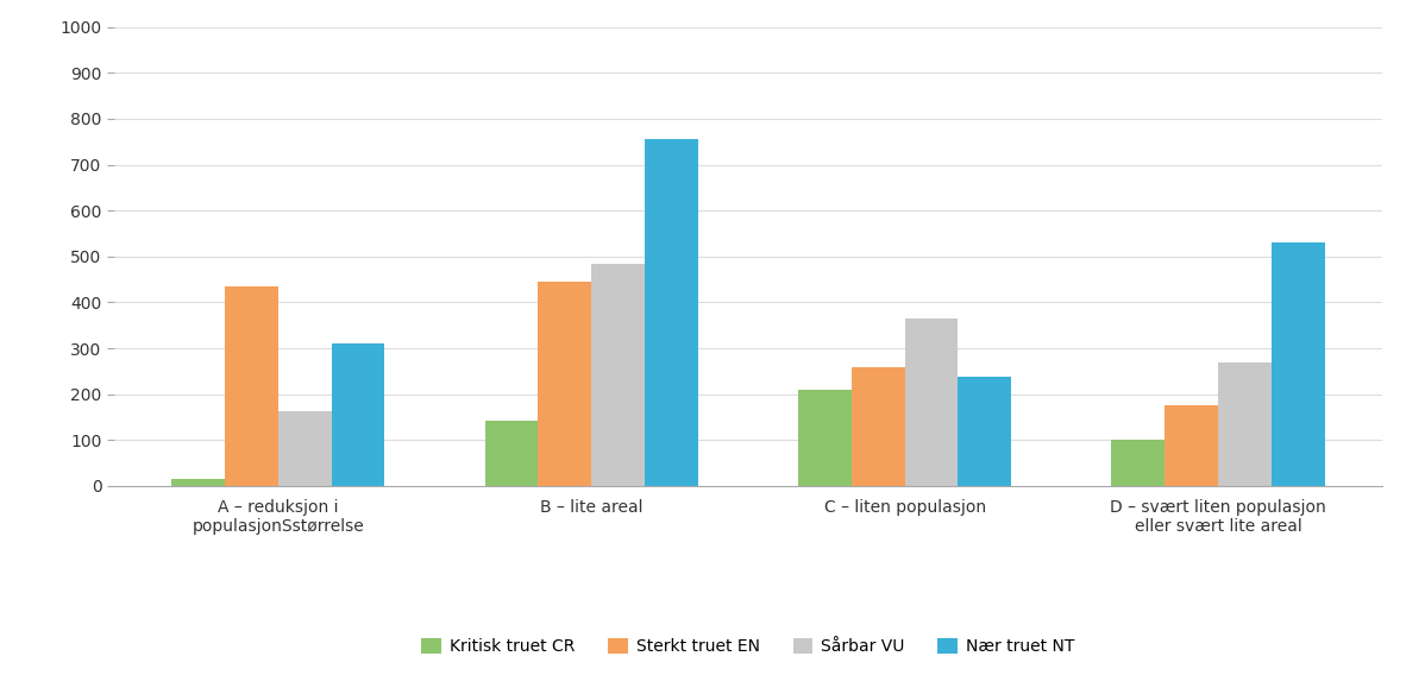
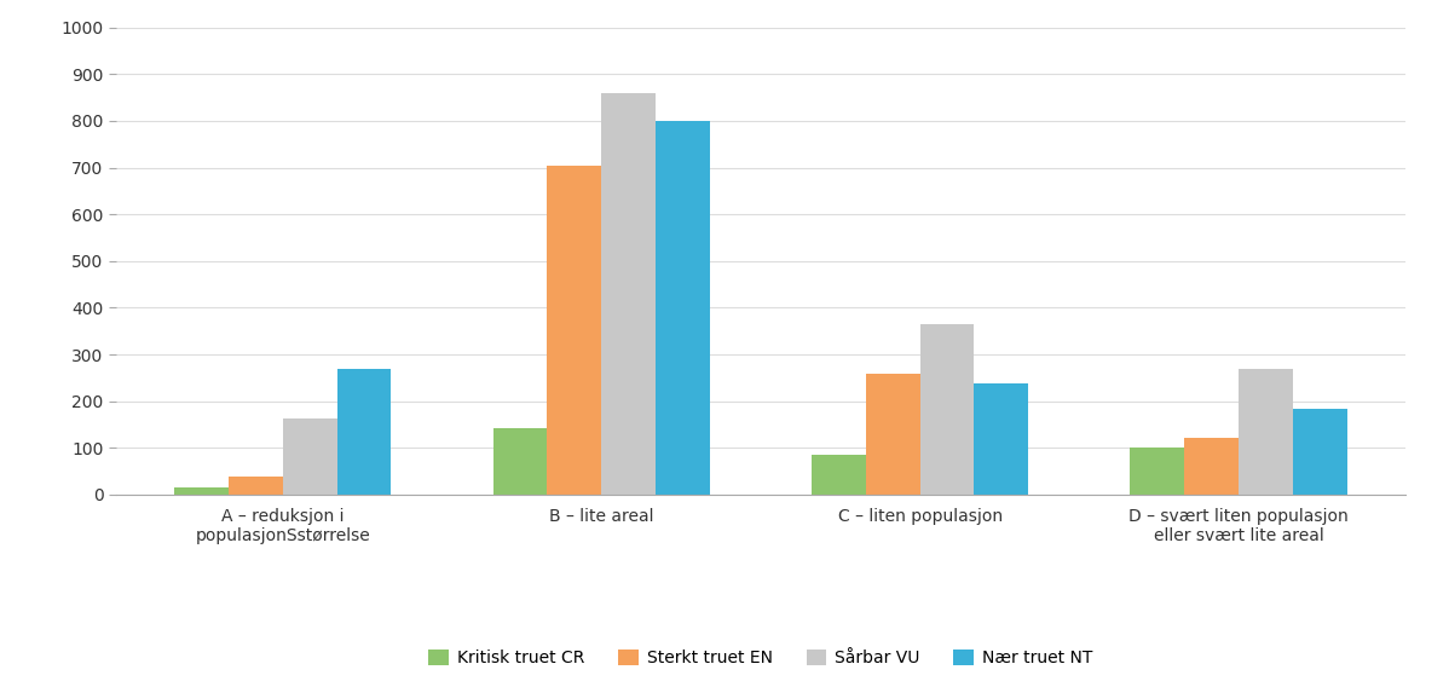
Sterkt truet EN/A – reduksjon i populasjonSstørrelse: 435 -> 38
Nær truet NT/A – reduksjon i populasjonSstørrelse: 310 -> 268
Sterkt truet EN/B – lite areal: 445 -> 705
Sårbar VU/B – lite areal: 485 -> 860
Nær truet NT/B – lite areal: 755 -> 800
Kritisk truet CR/C – liten populasjon: 210 -> 85
Sterkt truet EN/D – svært liten populasjon eller svært lite areal: 175 -> 122
Nær truet NT/D – svært liten populasjon eller svært lite areal: 530 -> 185
